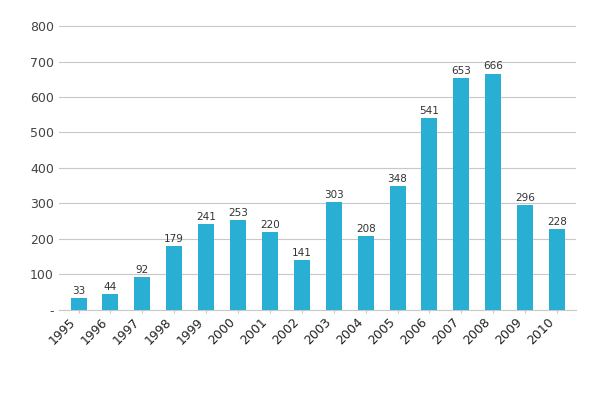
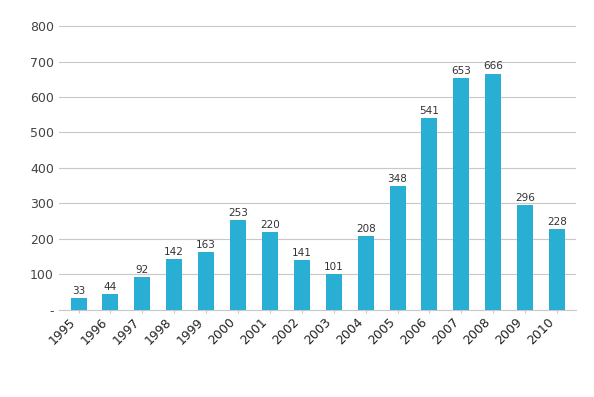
1998: 179 -> 142
1999: 241 -> 163
2003: 303 -> 101
